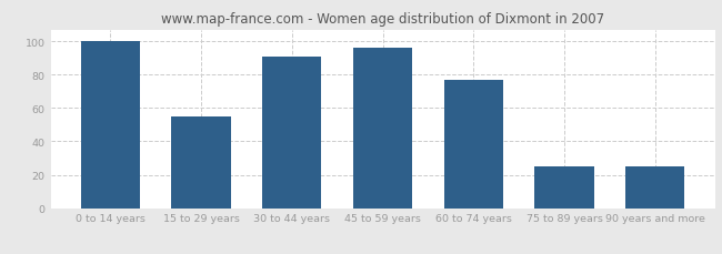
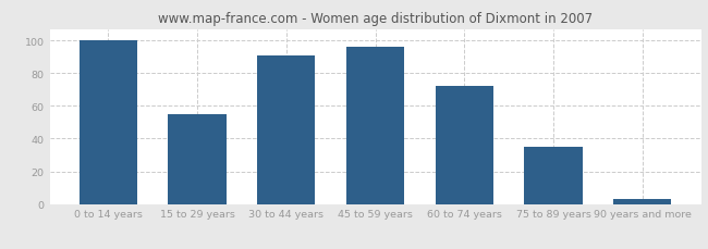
60 to 74 years: 77 -> 72
75 to 89 years: 25 -> 35
90 years and more: 25 -> 3
